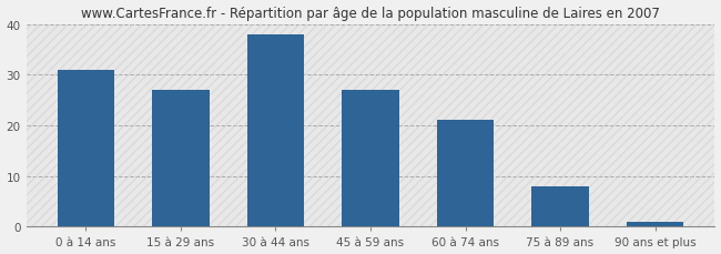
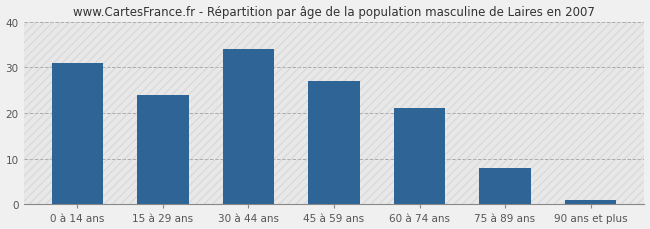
15 à 29 ans: 27 -> 24
30 à 44 ans: 38 -> 34
